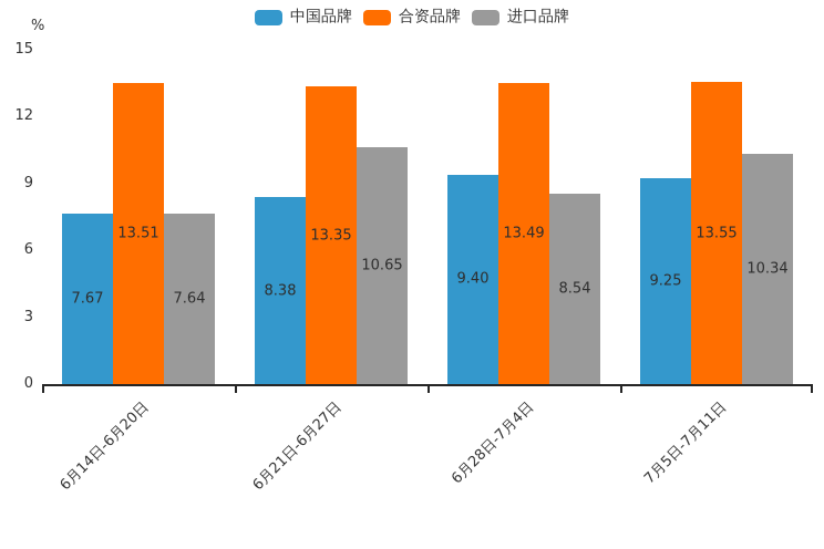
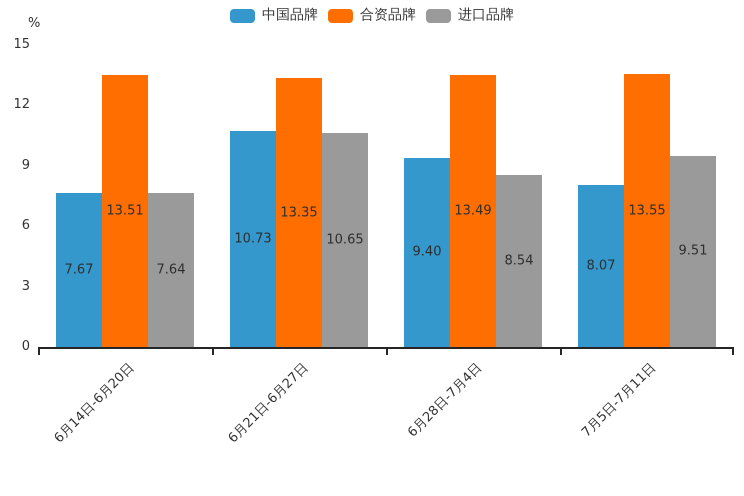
中国品牌/6月21日-6月27日: 8.38 -> 10.73
中国品牌/7月5日-7月11日: 9.25 -> 8.07
进口品牌/7月5日-7月11日: 10.34 -> 9.51
